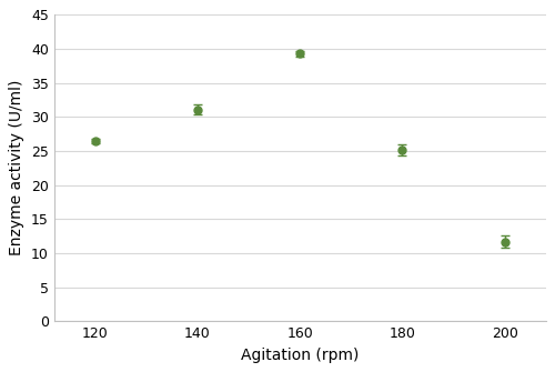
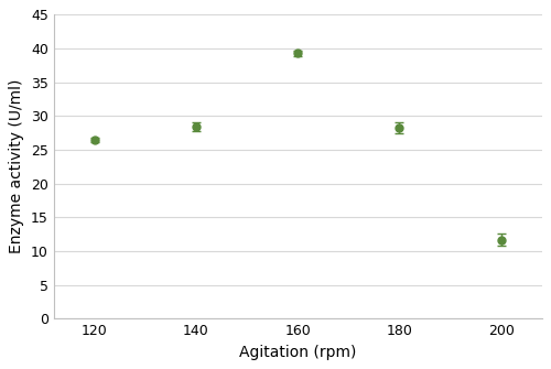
140: 31.1 -> 28.4
180: 25.2 -> 28.2
